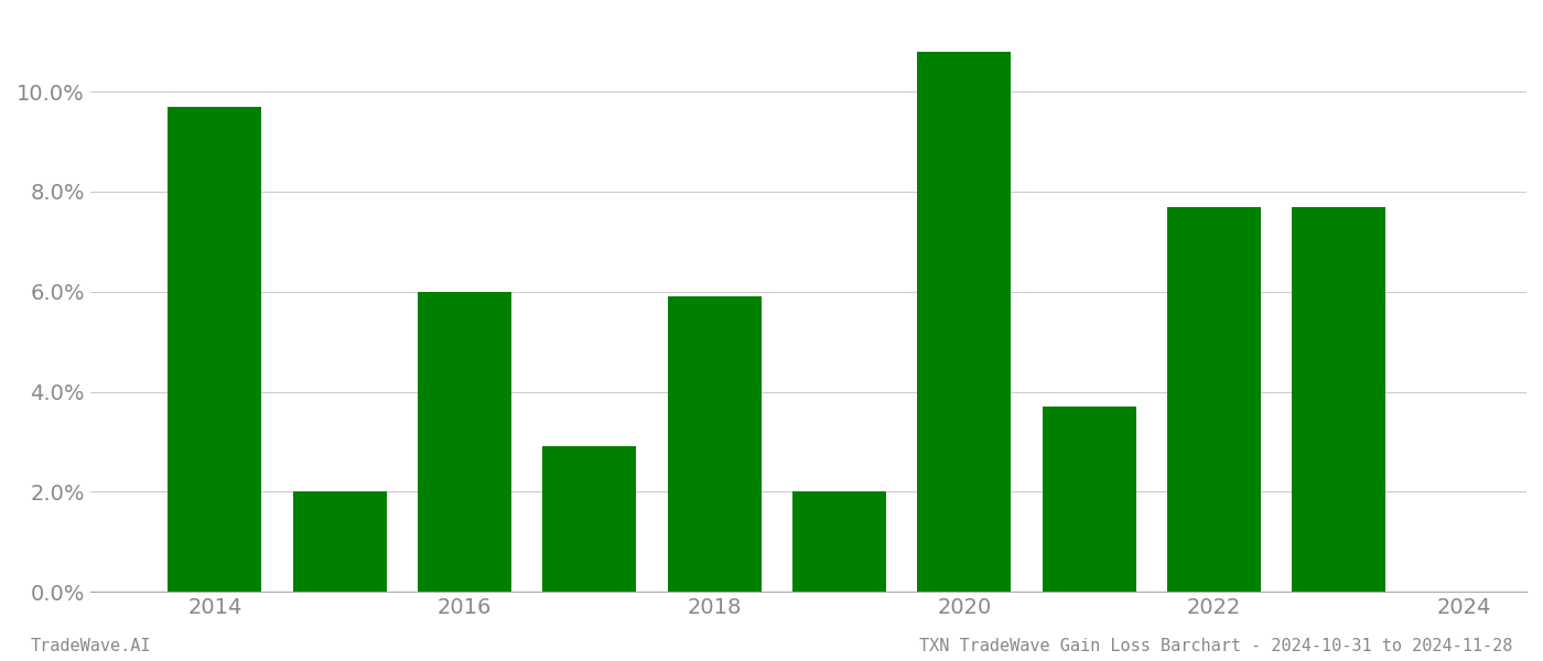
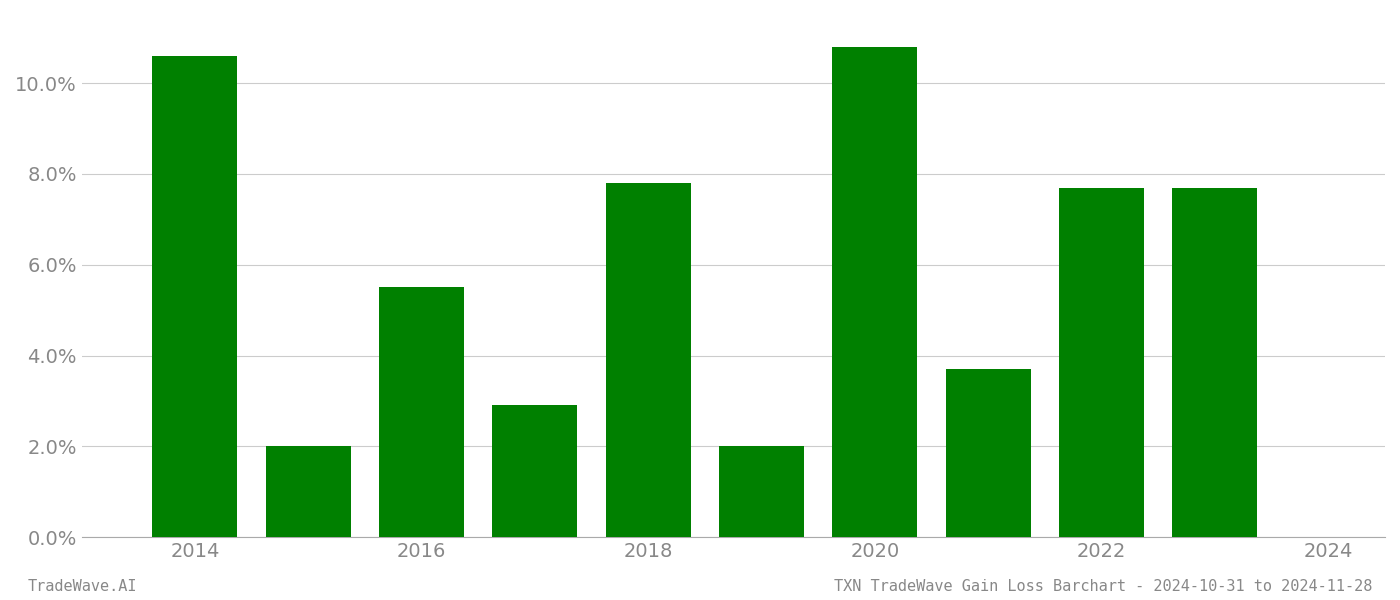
2014: 9.7% -> 10.6%
2016: 6.0% -> 5.5%
2018: 5.9% -> 7.8%
